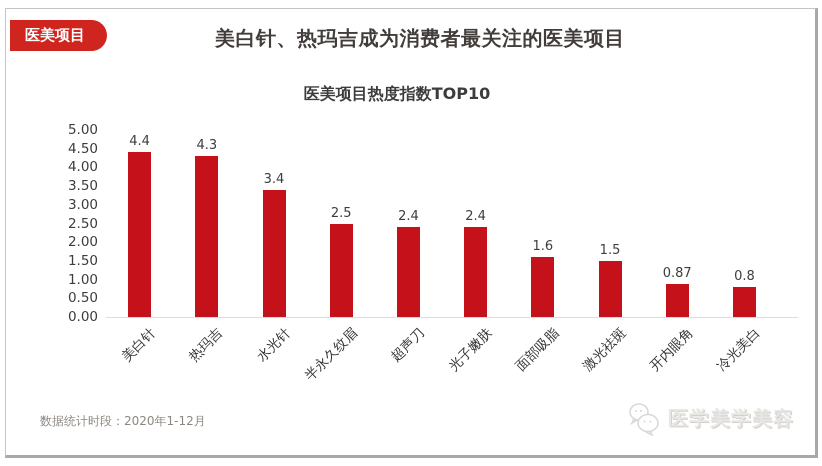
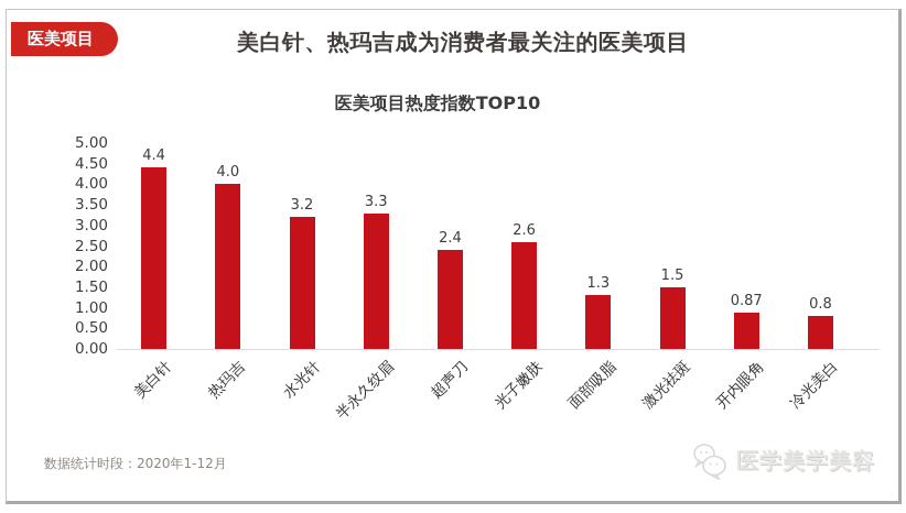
热玛吉: 4.3 -> 4.0
水光针: 3.4 -> 3.2
半永久纹眉: 2.5 -> 3.3
光子嫩肤: 2.4 -> 2.6
面部吸脂: 1.6 -> 1.3
